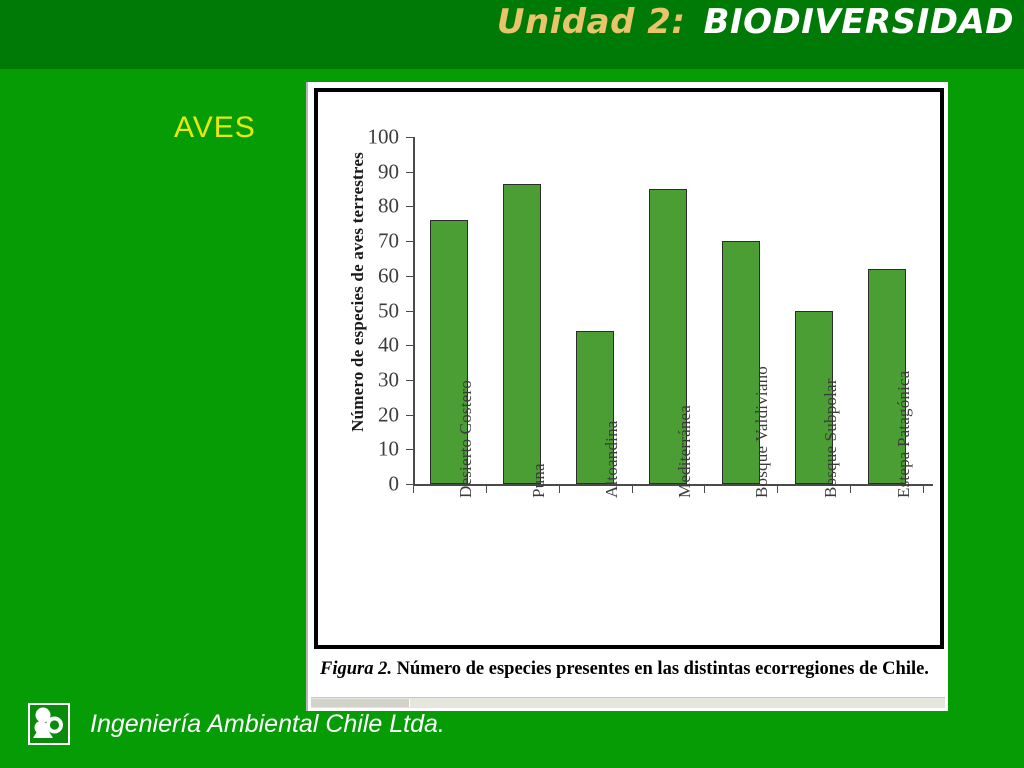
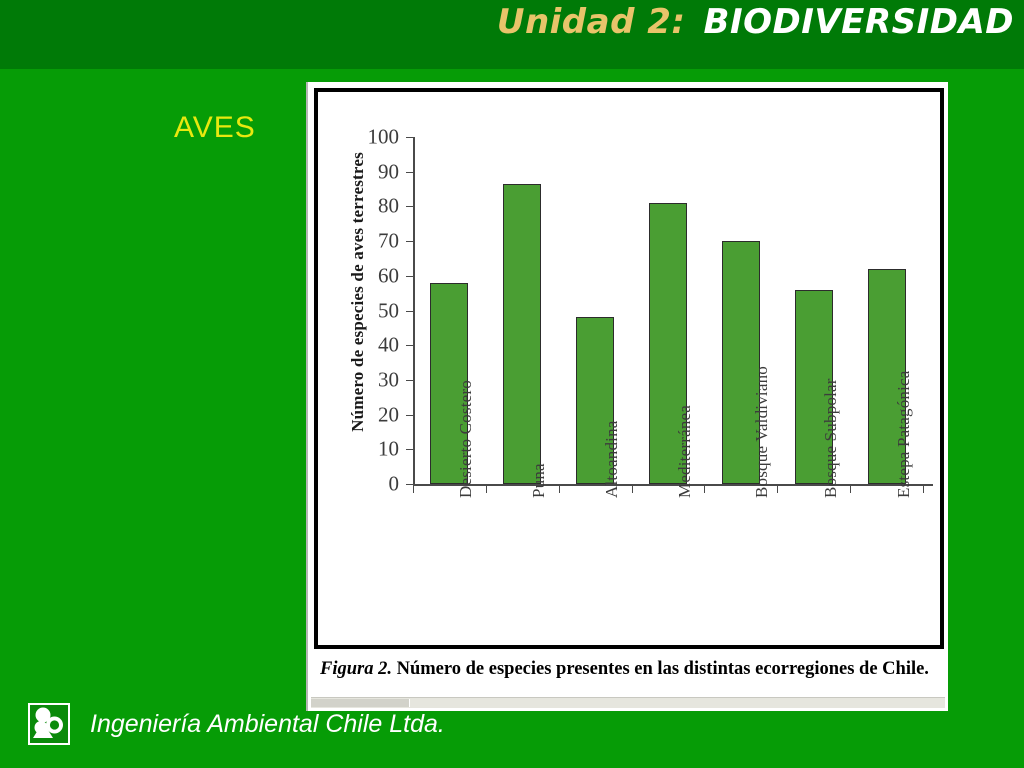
Desierto Costero: 76 -> 58
Altoandina: 44 -> 48
Mediterránea: 85 -> 81
Bosque Subpolar: 50 -> 56
